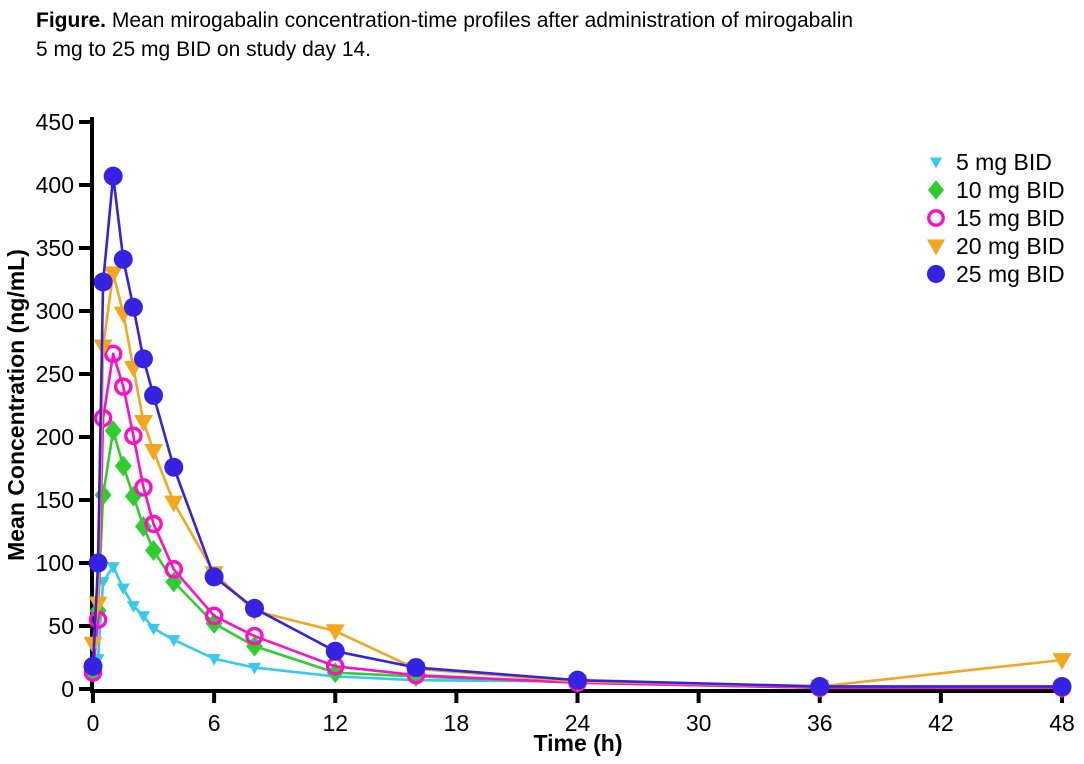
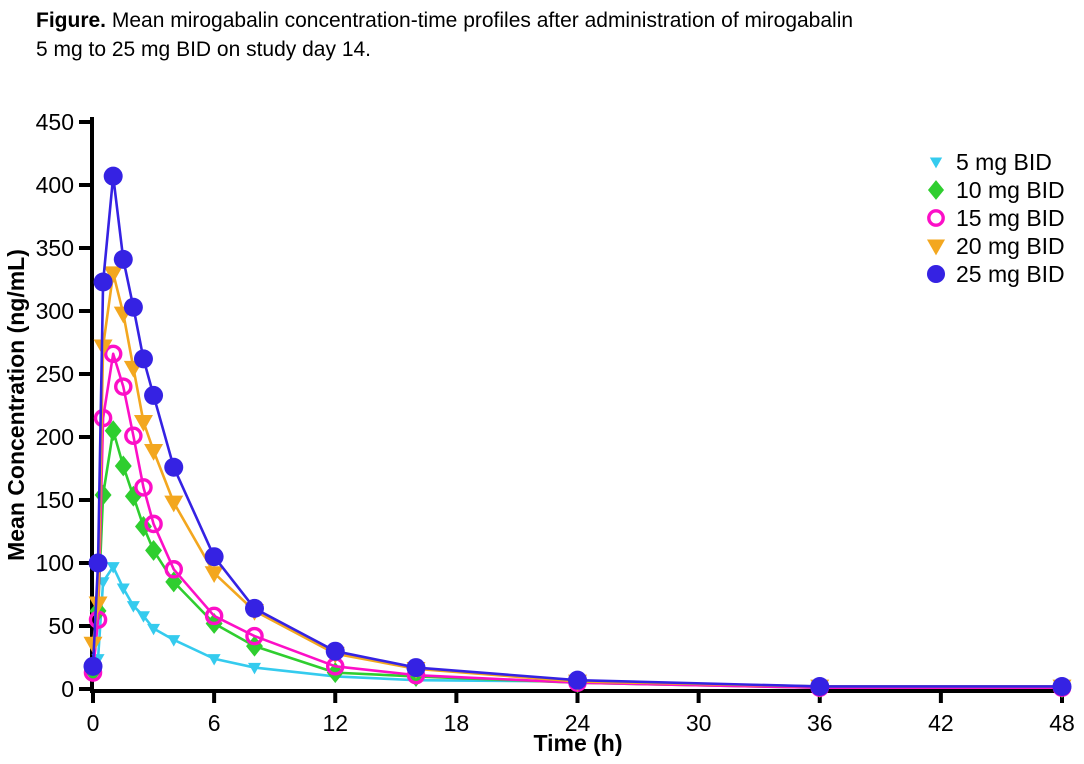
25 mg BID/6: 89 -> 105
20 mg BID/12: 46 -> 28
20 mg BID/48: 23 -> 2
